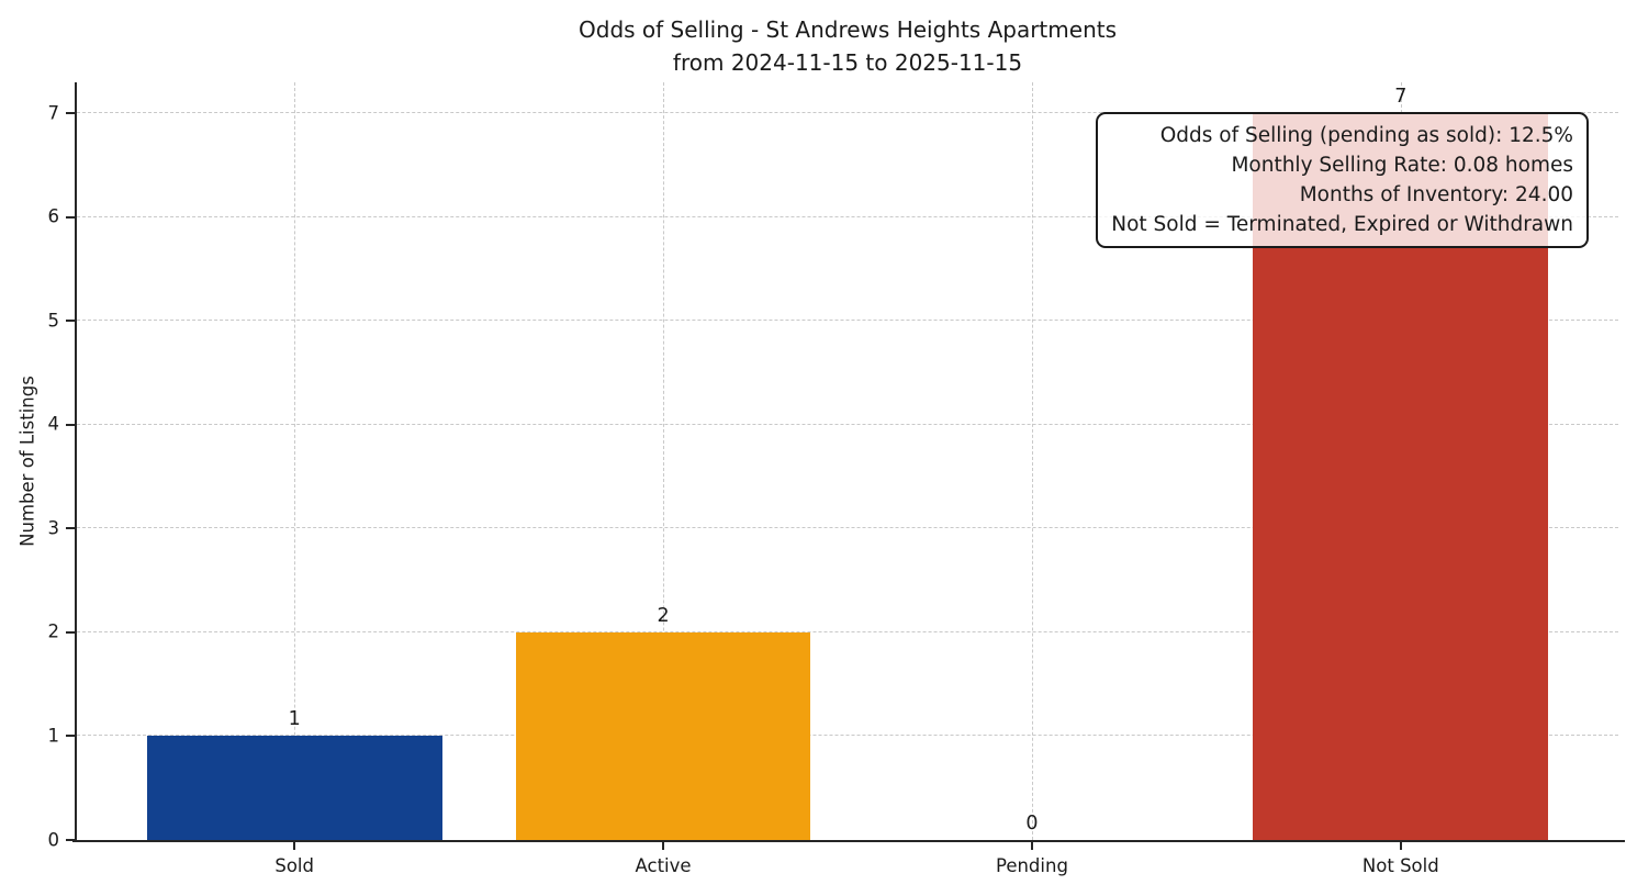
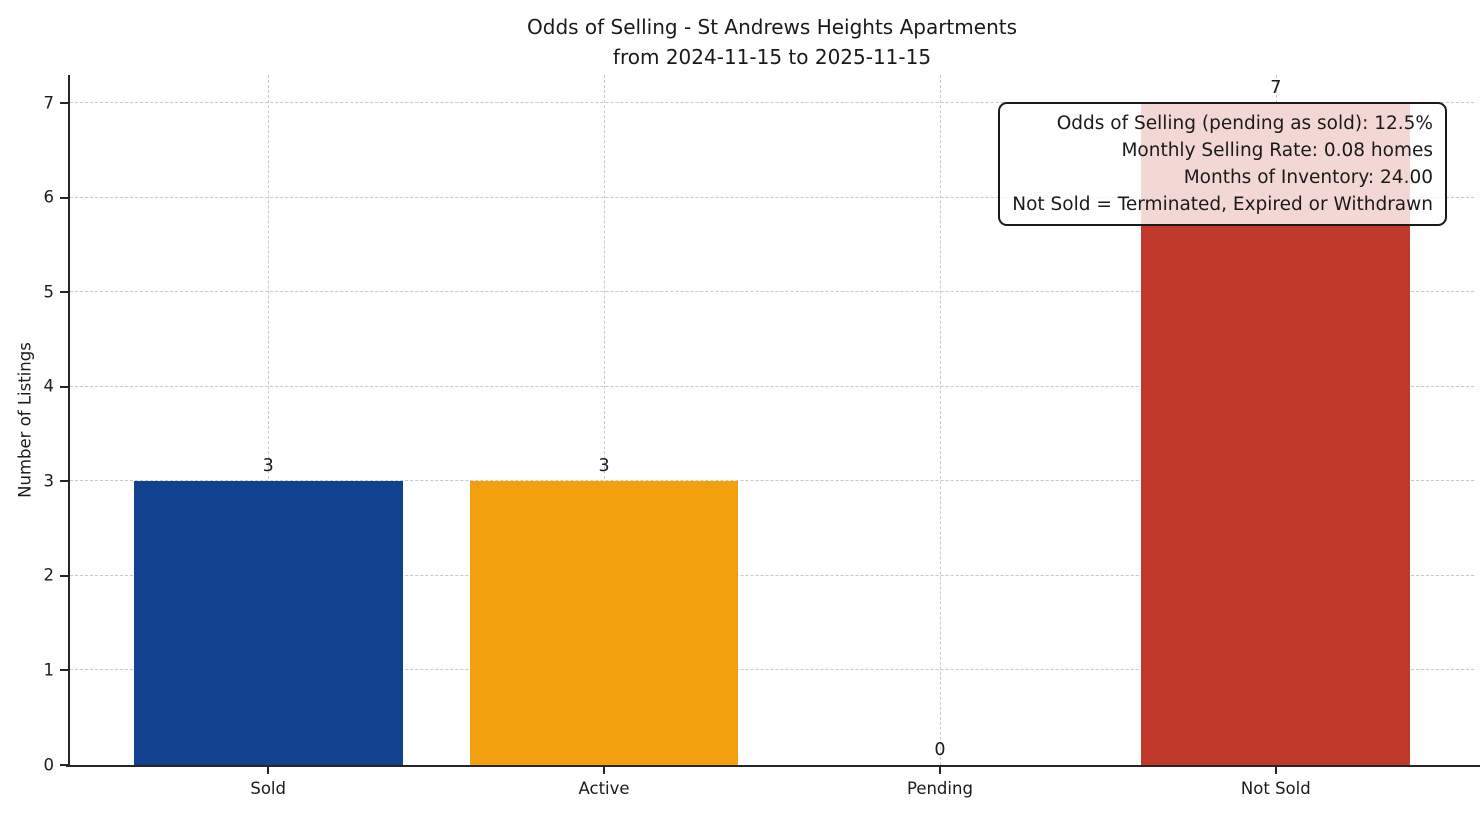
Sold: 1 -> 3
Active: 2 -> 3
